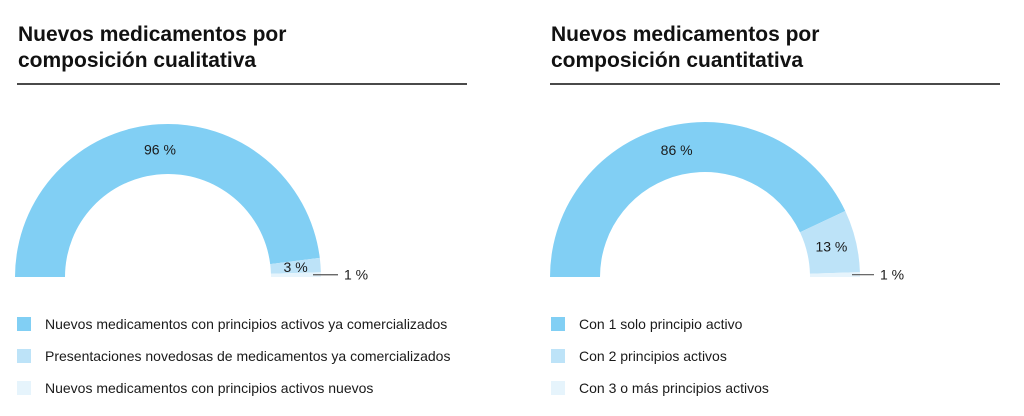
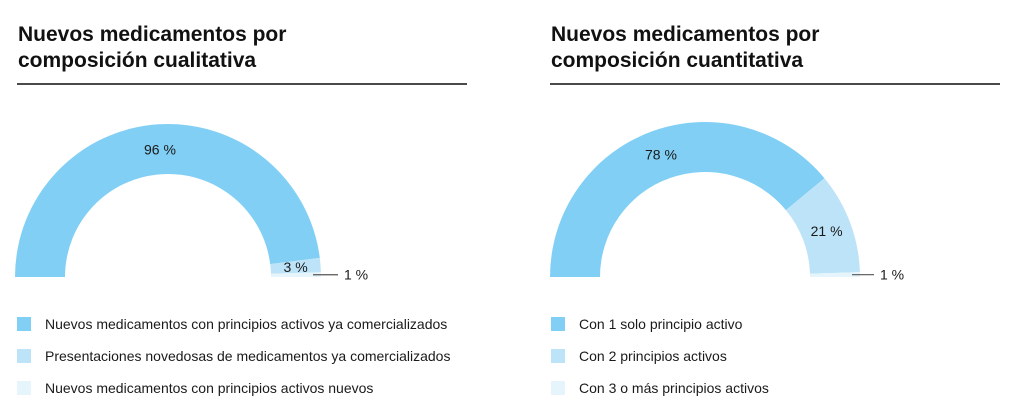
Nuevos medicamentos por composición cuantitativa/Con 1 solo principio activo: 86 -> 78
Nuevos medicamentos por composición cuantitativa/Con 2 principios activos: 13 -> 21
